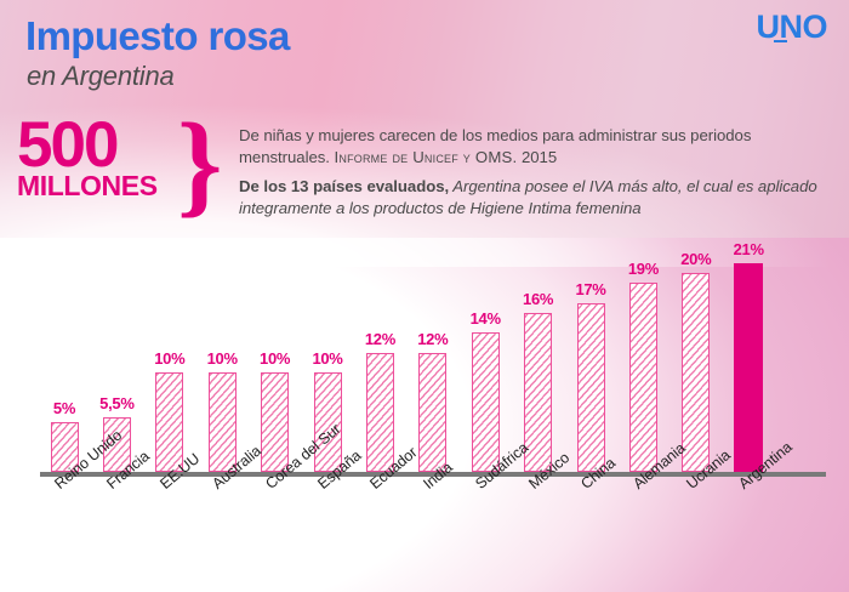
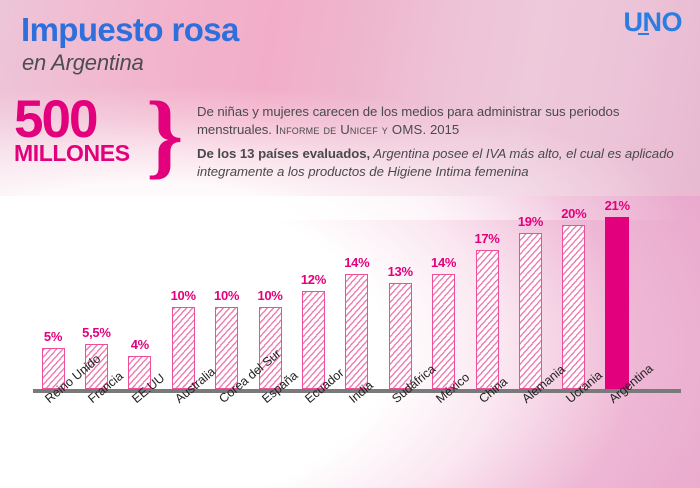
EE.UU: 10% -> 4%
India: 12% -> 14%
Sudáfrica: 14% -> 13%
México: 16% -> 14%
